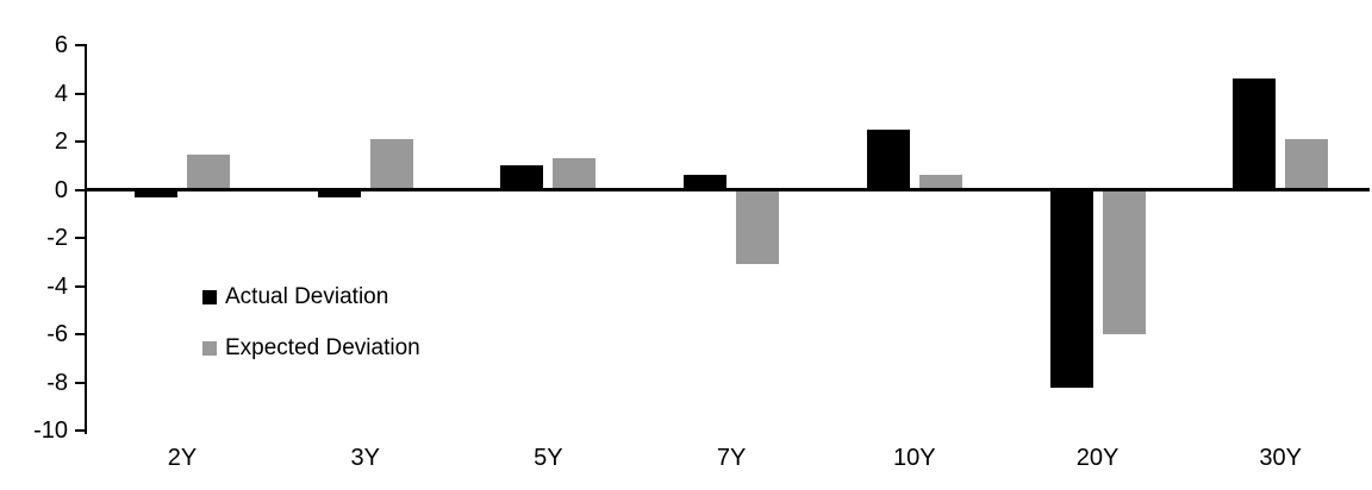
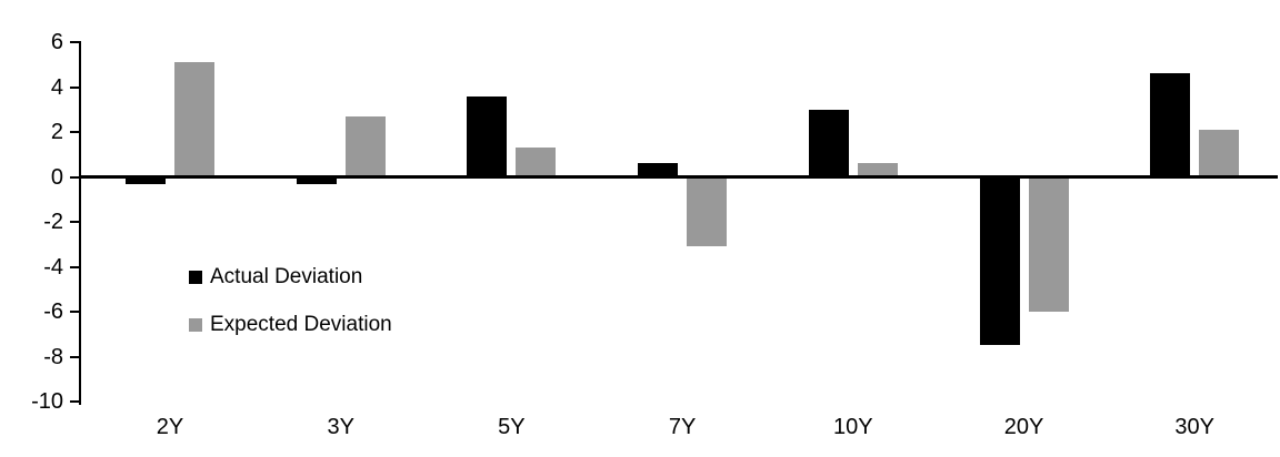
Expected Deviation/2Y: 1.4 -> 5.1
Expected Deviation/3Y: 2.1 -> 2.7
Actual Deviation/5Y: 1.0 -> 3.6
Actual Deviation/10Y: 2.5 -> 3.0
Actual Deviation/20Y: -8.2 -> -7.5
